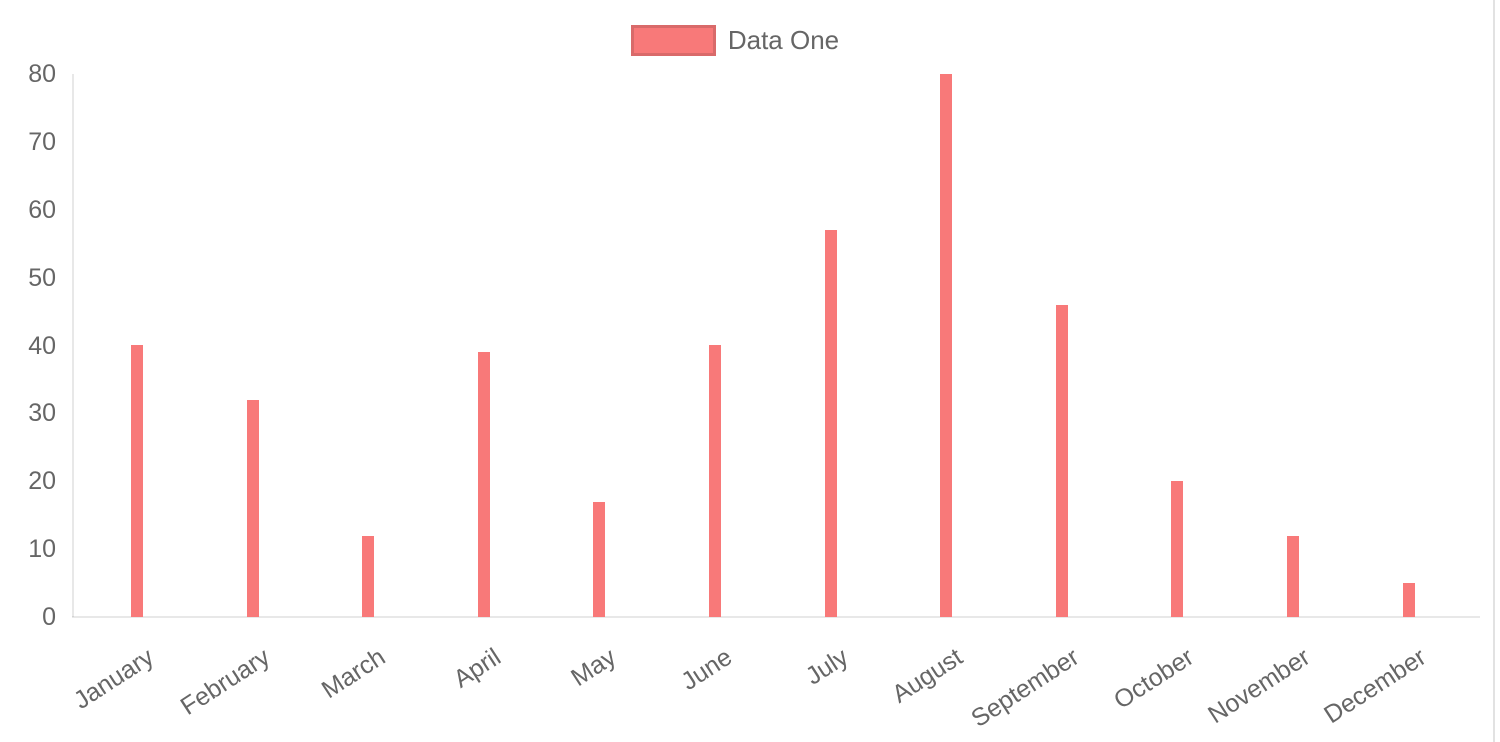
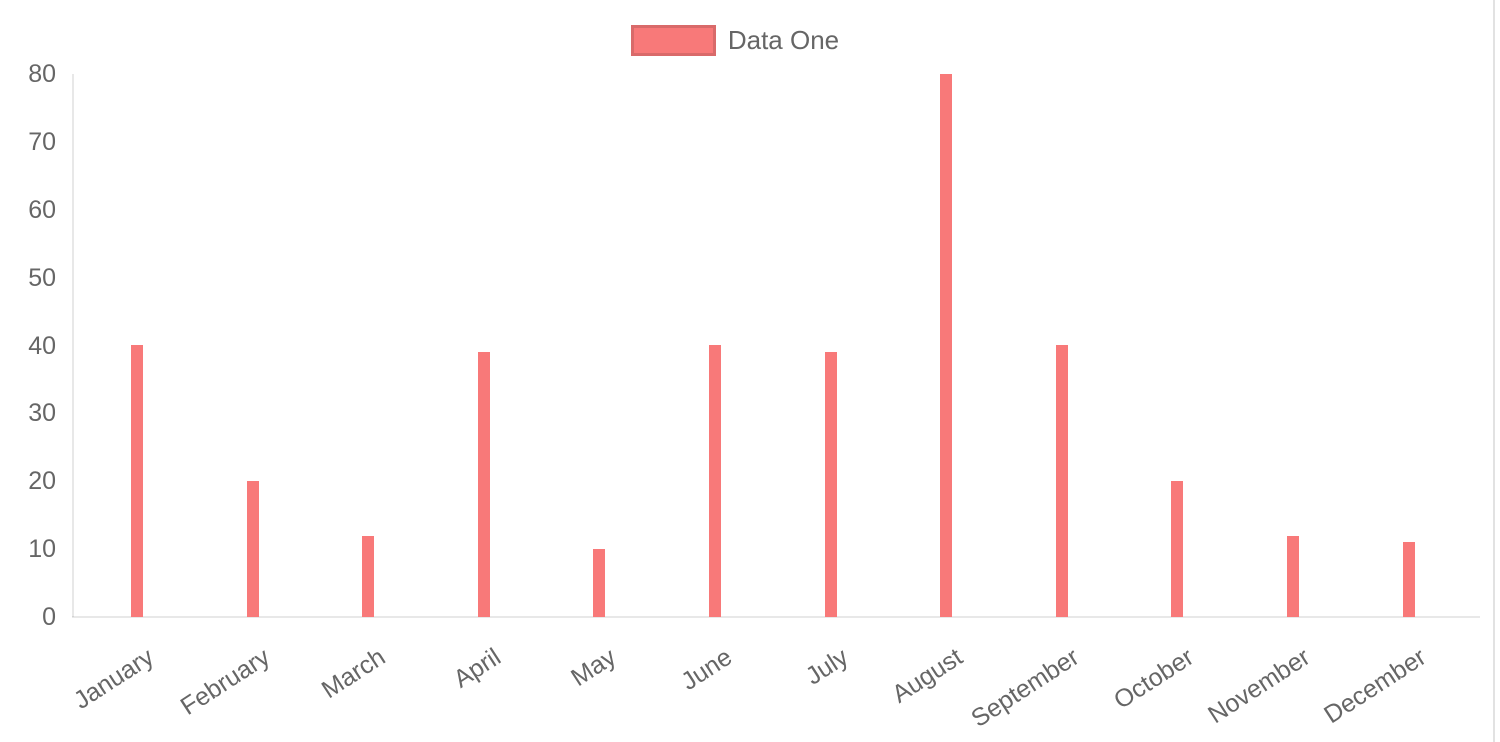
February: 32 -> 20
May: 17 -> 10
July: 57 -> 39
September: 46 -> 40
December: 5 -> 11
